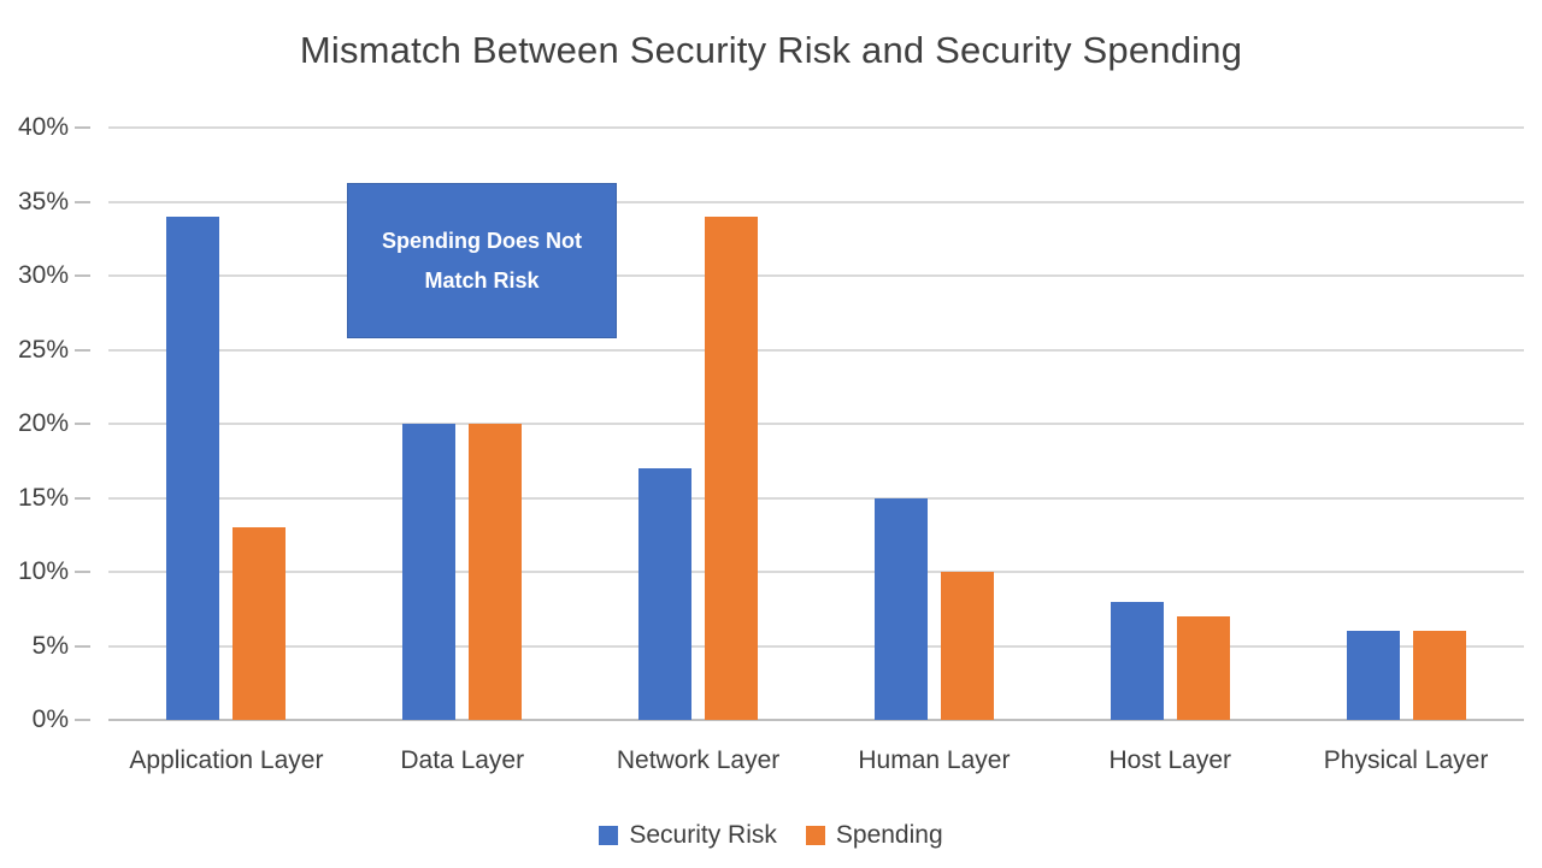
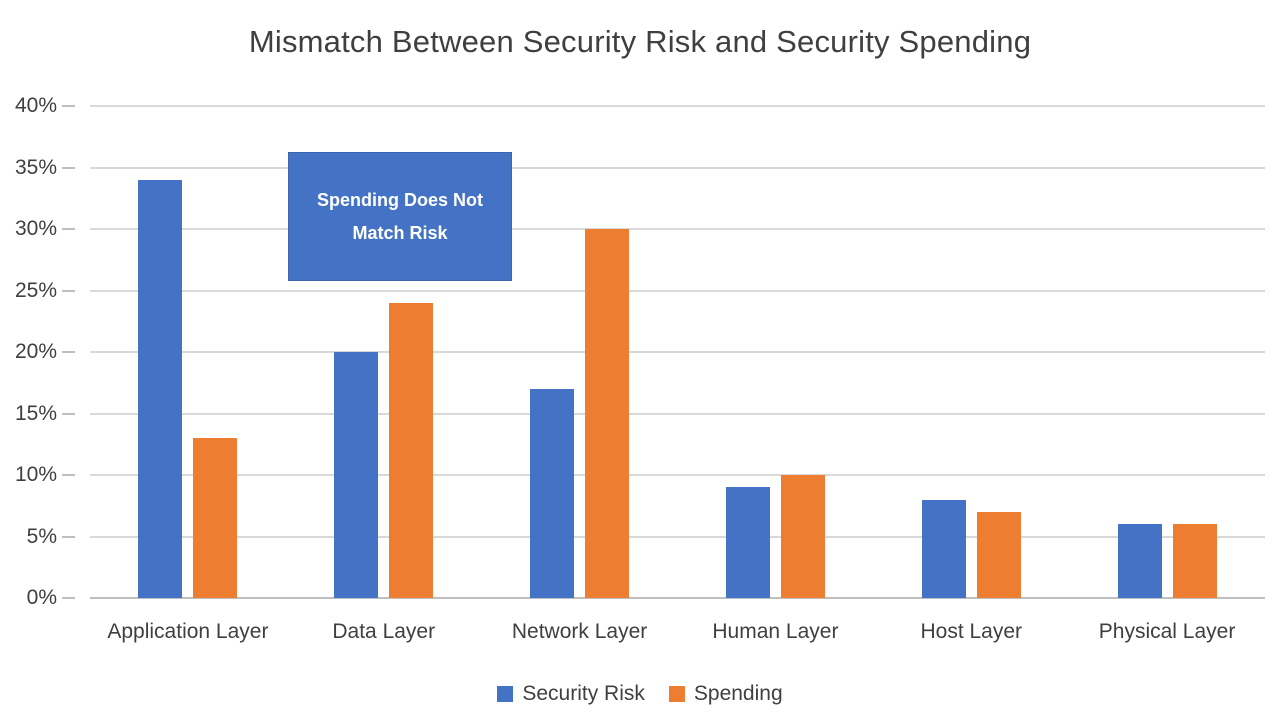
Spending/Data Layer: 20% -> 24%
Spending/Network Layer: 34% -> 30%
Security Risk/Human Layer: 15% -> 9%
